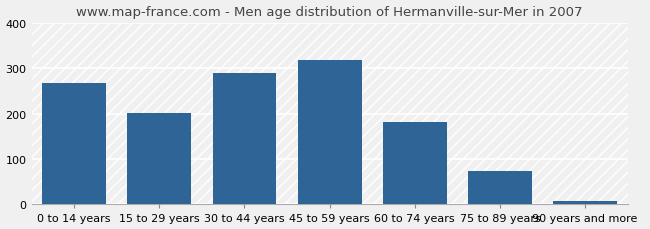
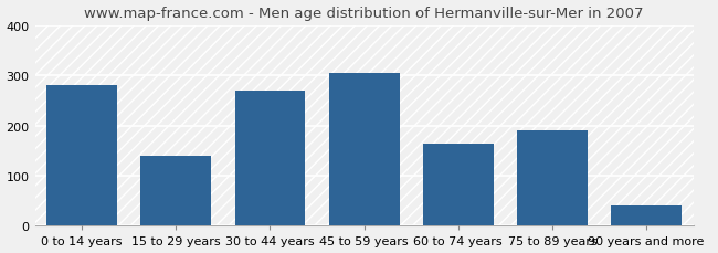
0 to 14 years: 267 -> 280
15 to 29 years: 201 -> 140
30 to 44 years: 290 -> 270
45 to 59 years: 318 -> 305
60 to 74 years: 182 -> 165
75 to 89 years: 74 -> 190
90 years and more: 8 -> 40
